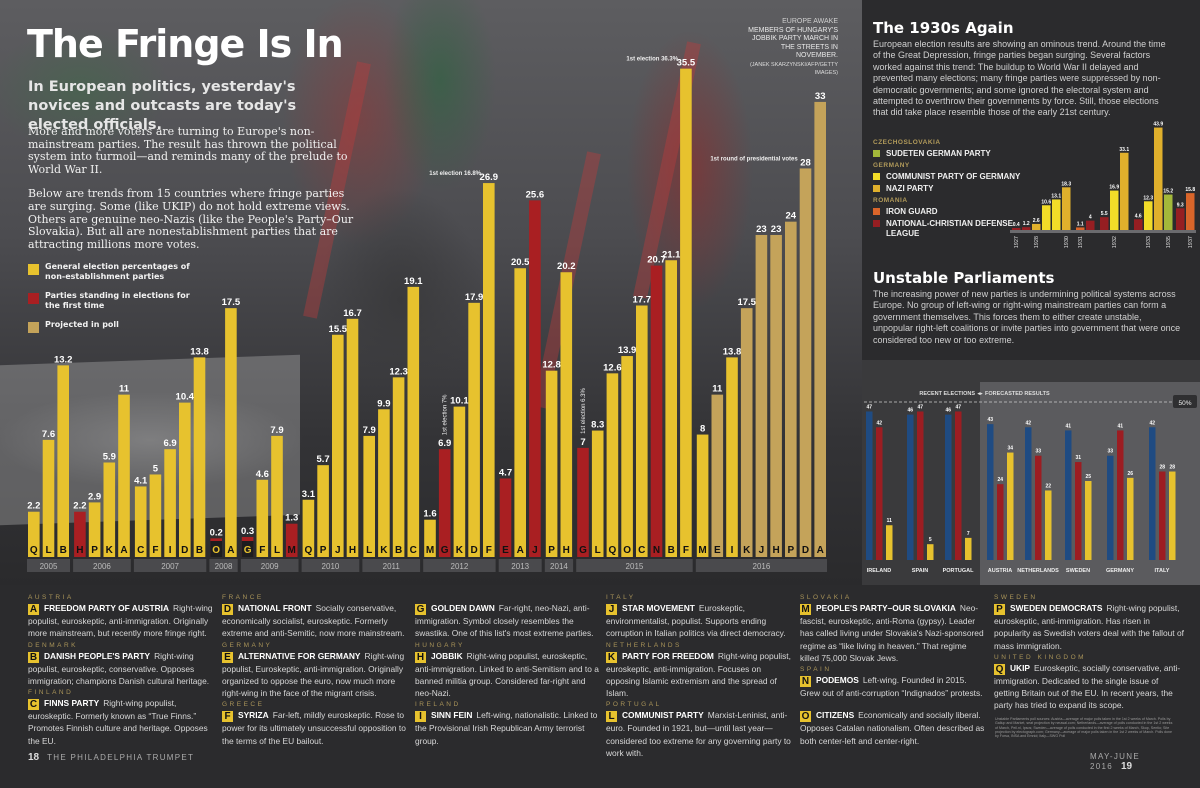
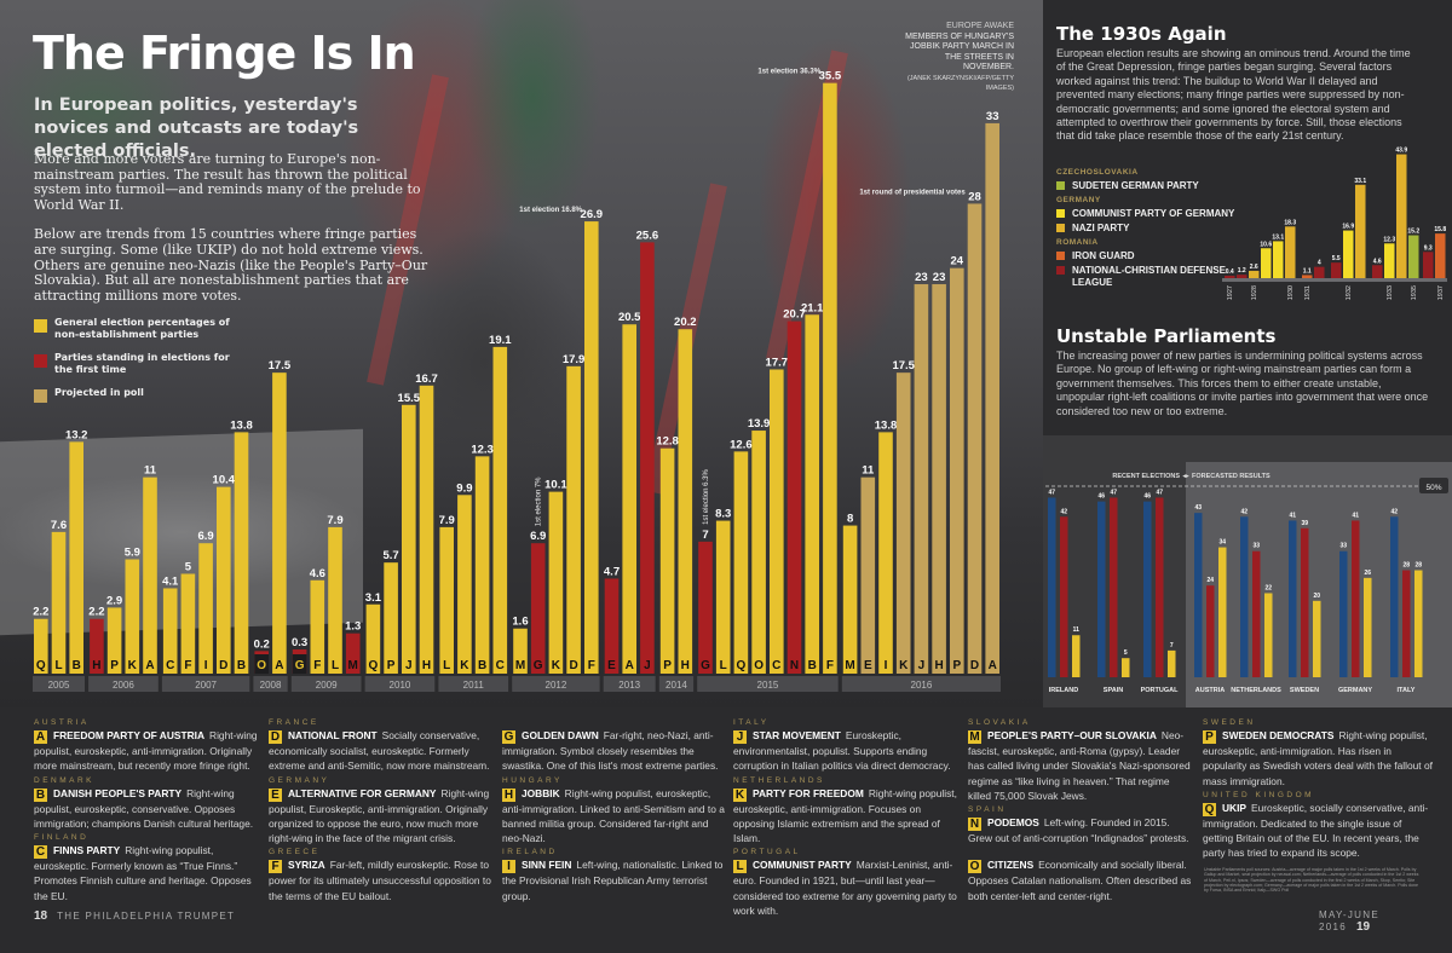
Unstable Parliaments/Right-wing votes/SWEDEN: 31 -> 39
Unstable Parliaments/Fringe party votes/SWEDEN: 25 -> 20
